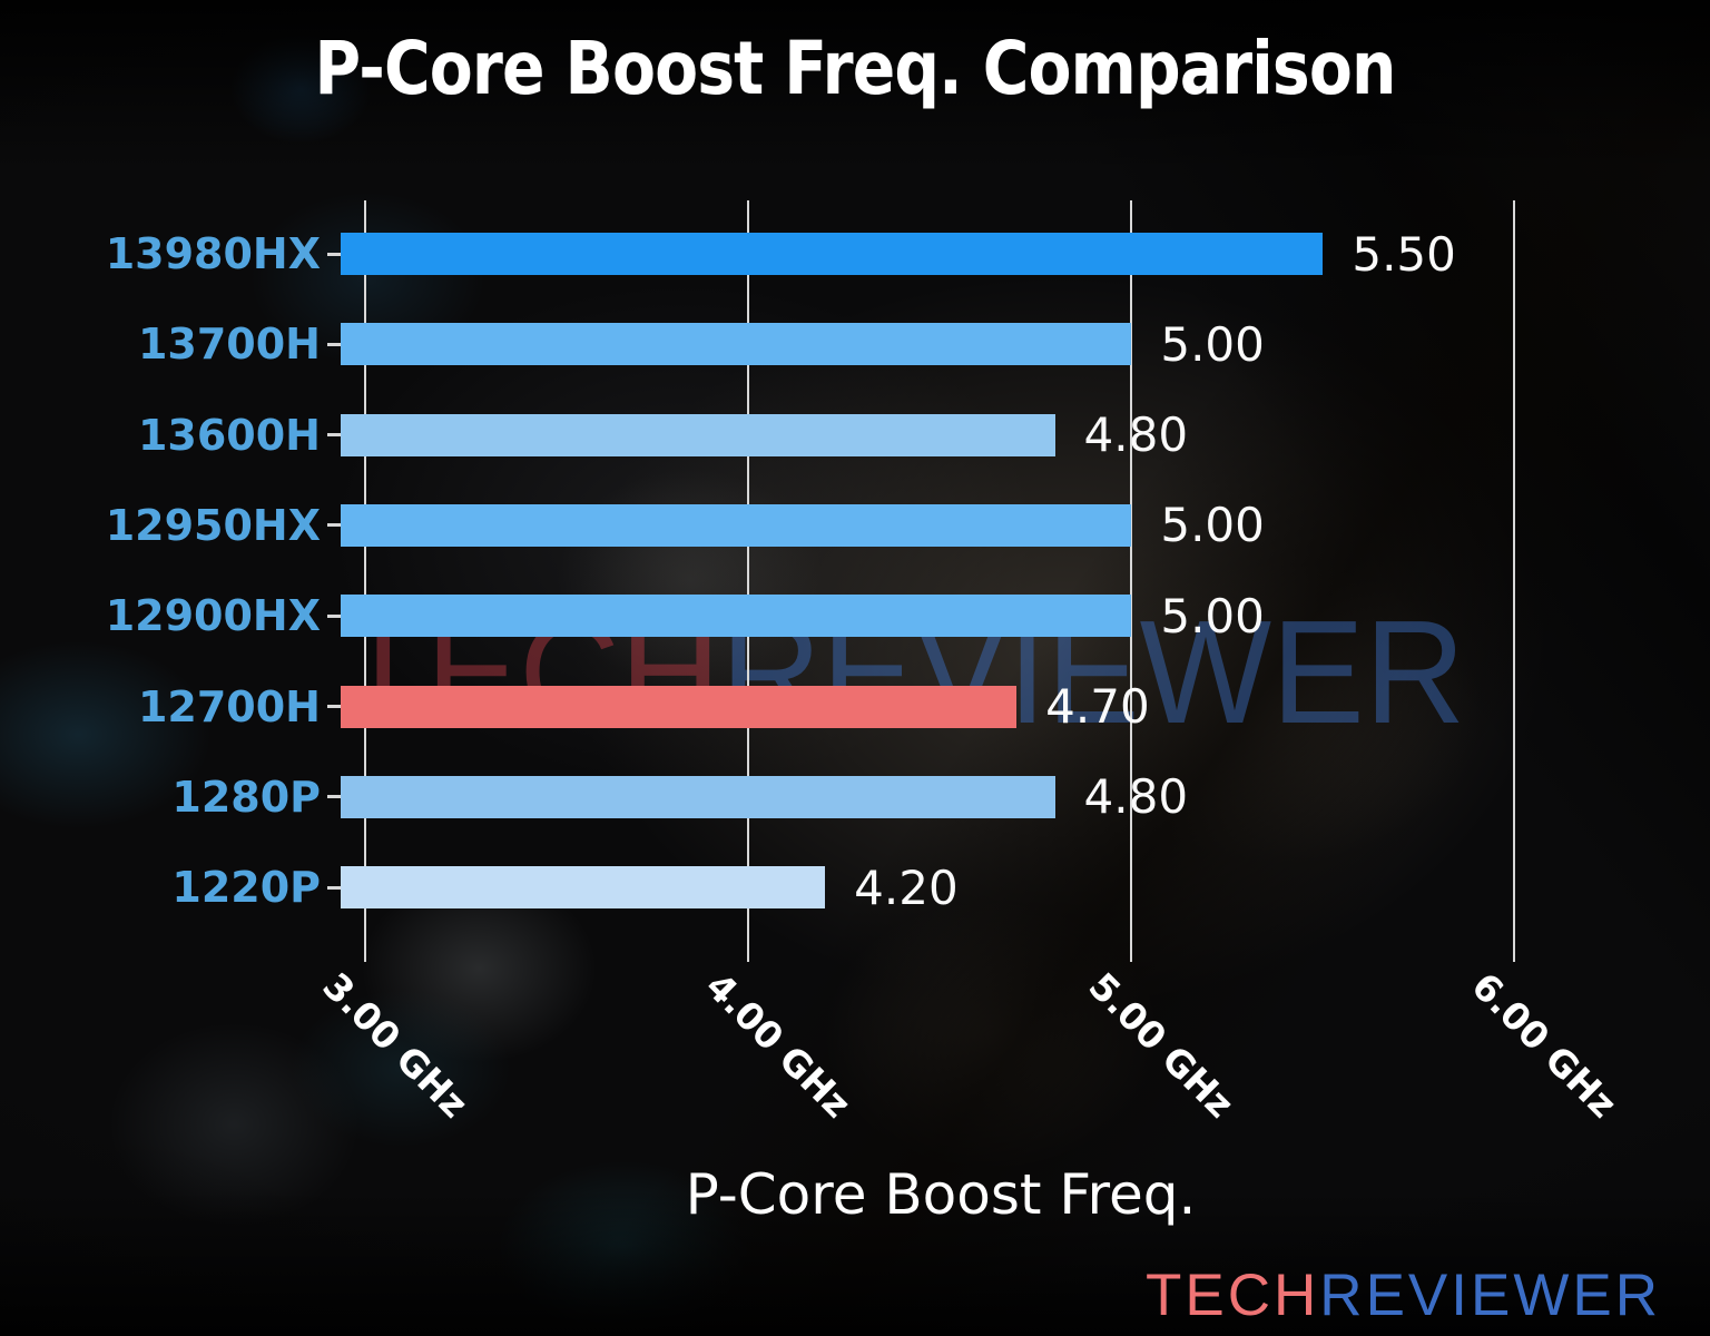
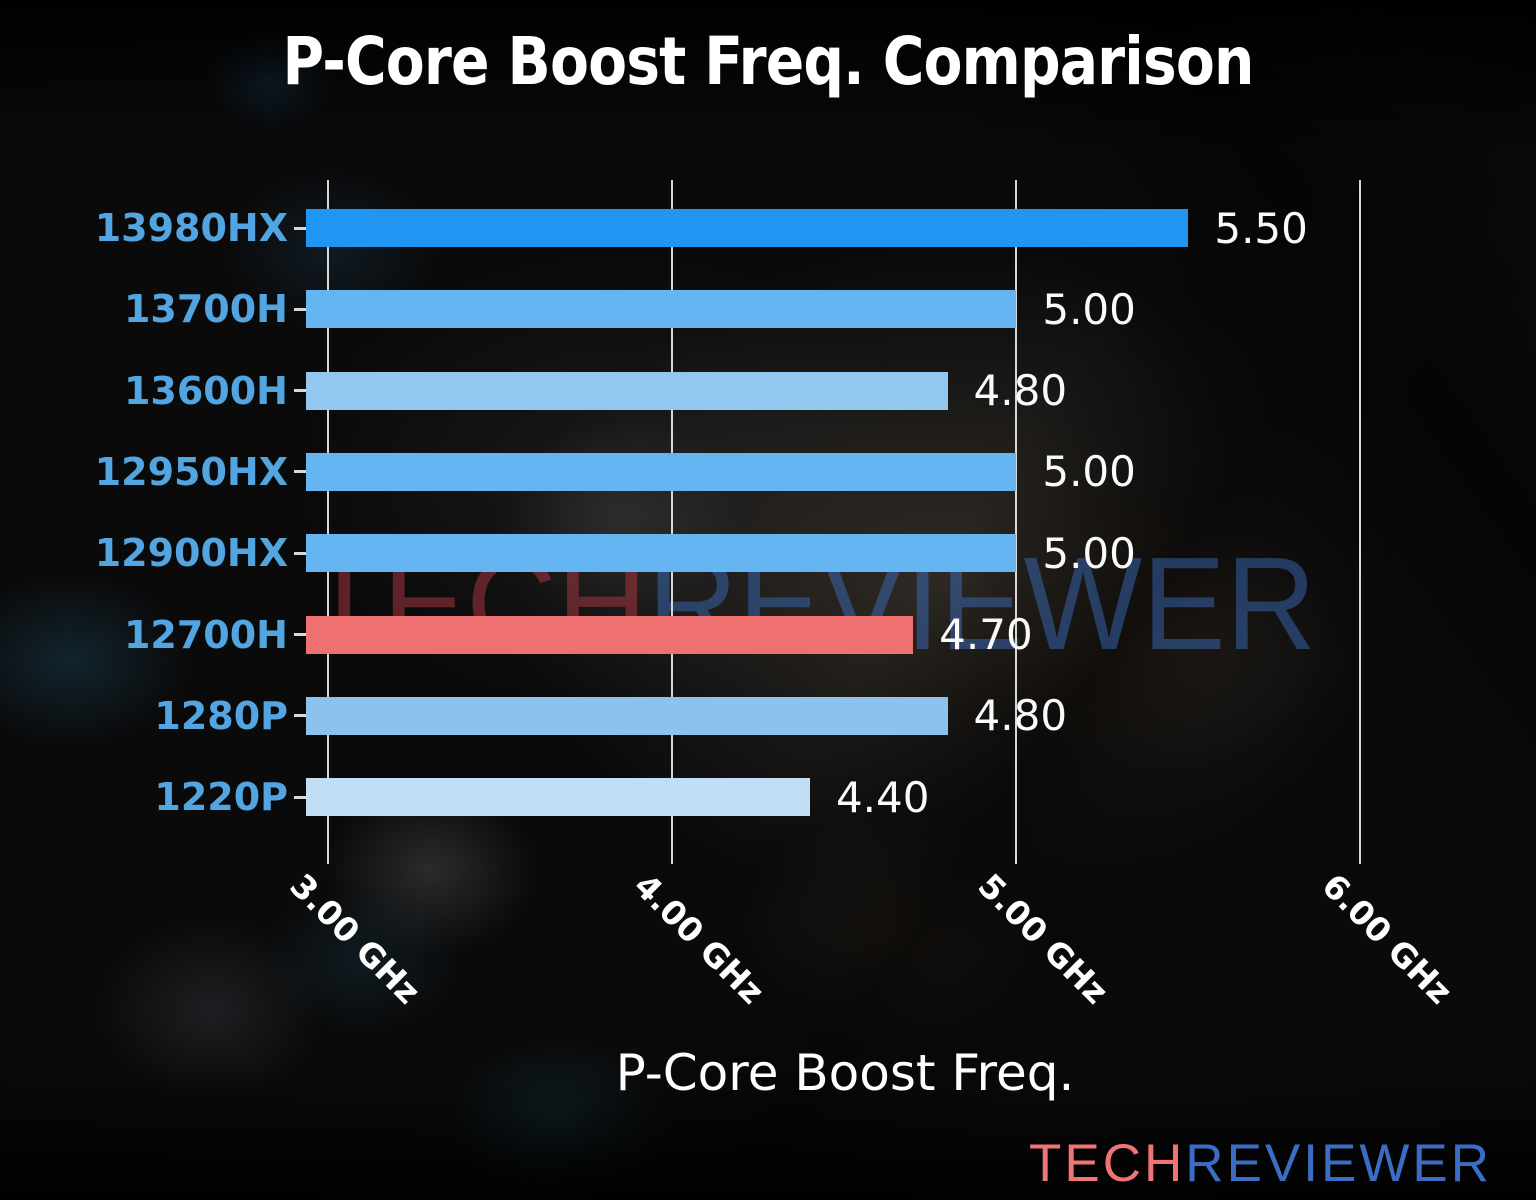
1220P: 4.20 -> 4.40
